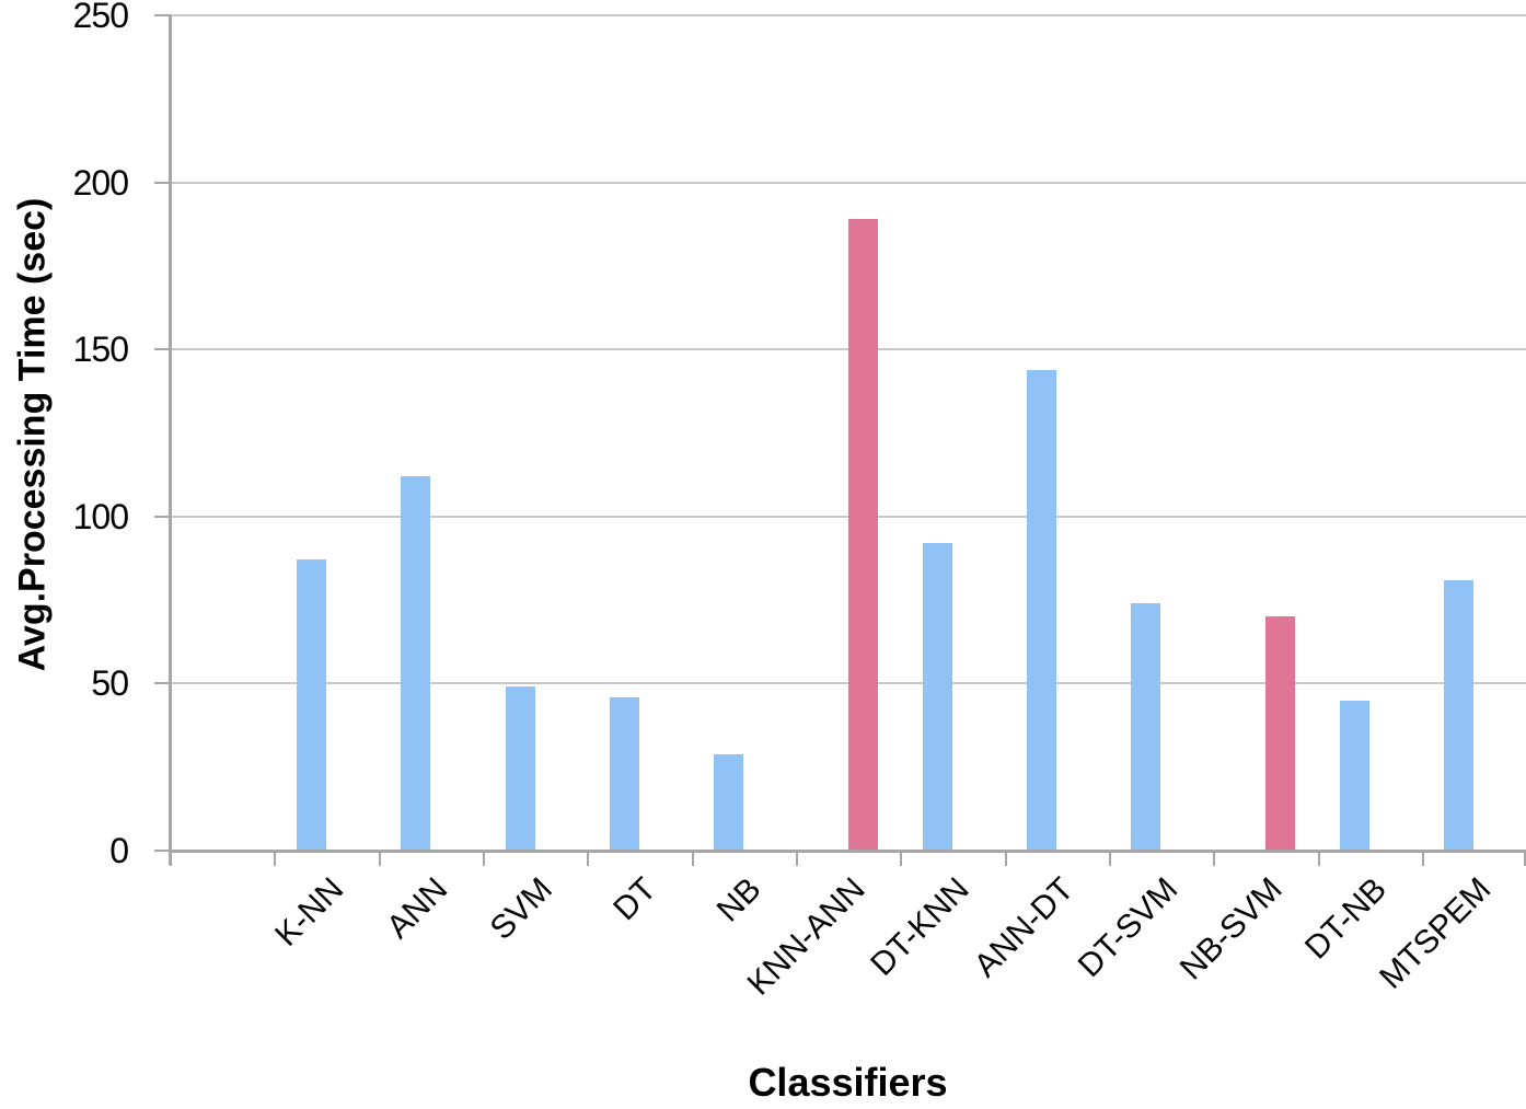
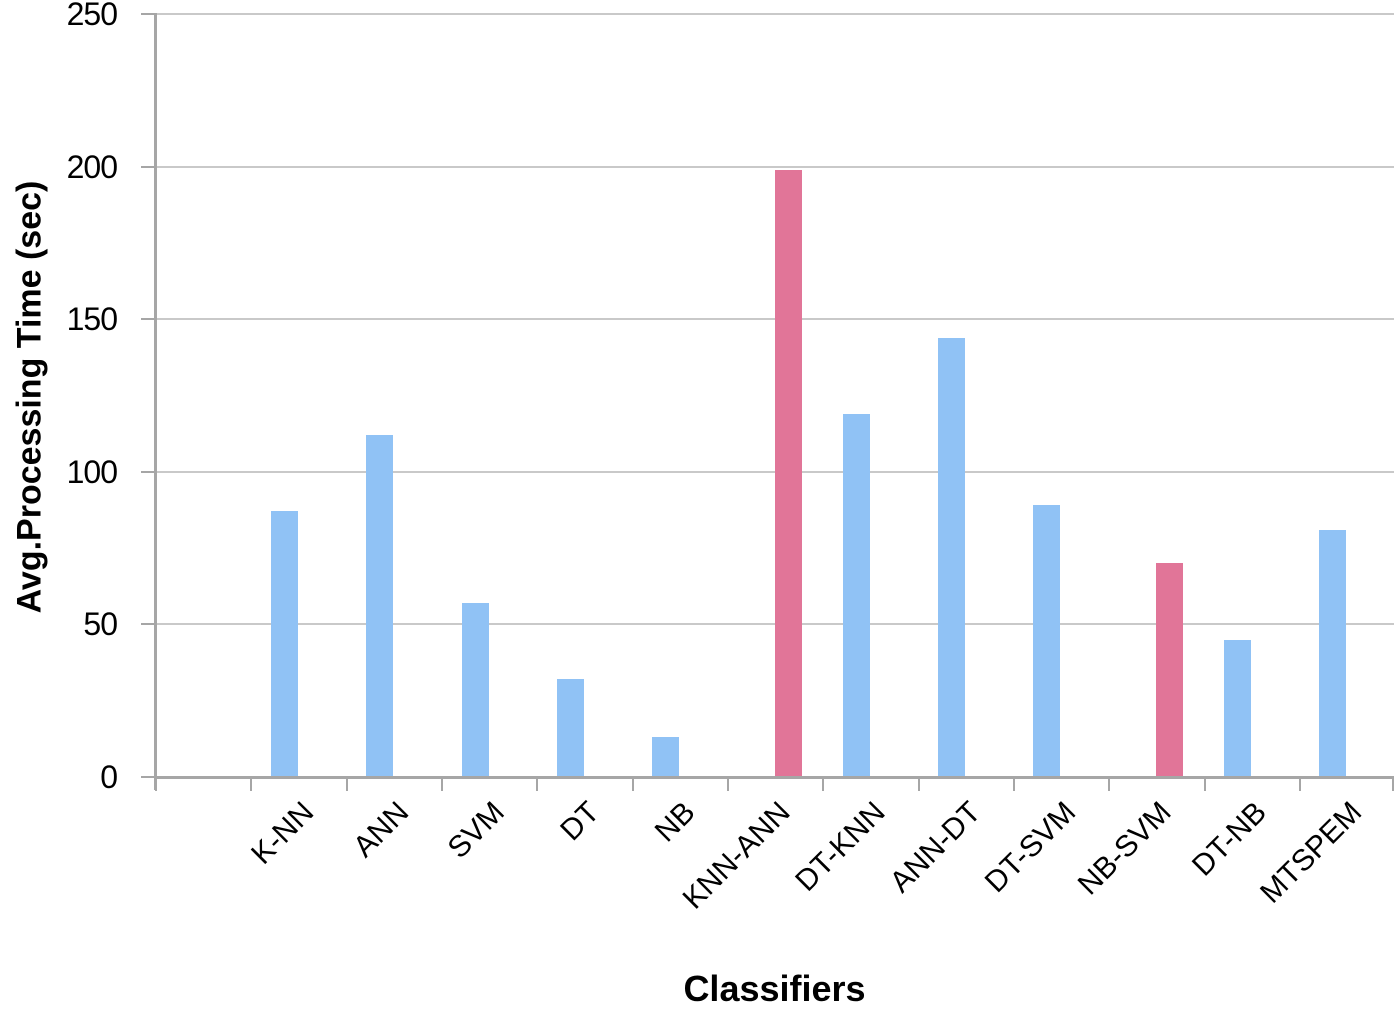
SVM: 49 -> 57
DT: 46 -> 32
NB: 29 -> 13
KNN-ANN: 189 -> 199
DT-KNN: 92 -> 119
DT-SVM: 74 -> 89
